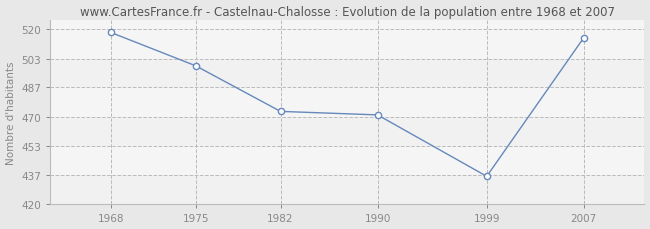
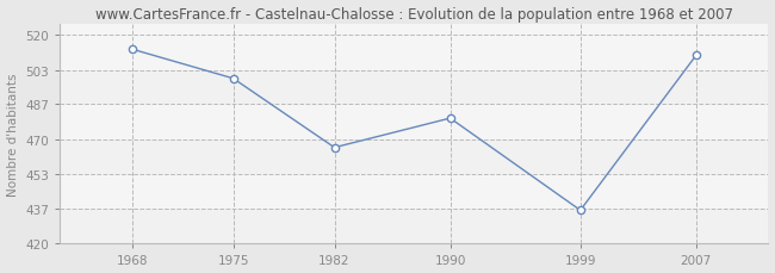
1968: 518 -> 513
1982: 473 -> 466
1990: 471 -> 480
2007: 515 -> 510
